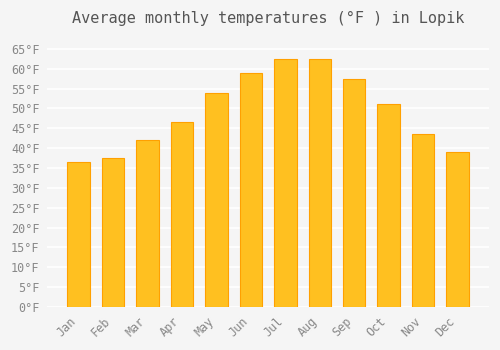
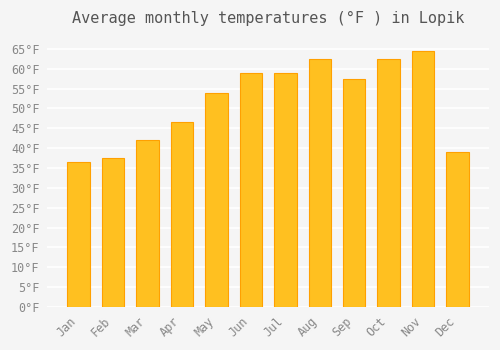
Jul: 62.5°F -> 59.0°F
Oct: 51.0°F -> 62.5°F
Nov: 43.5°F -> 64.5°F
